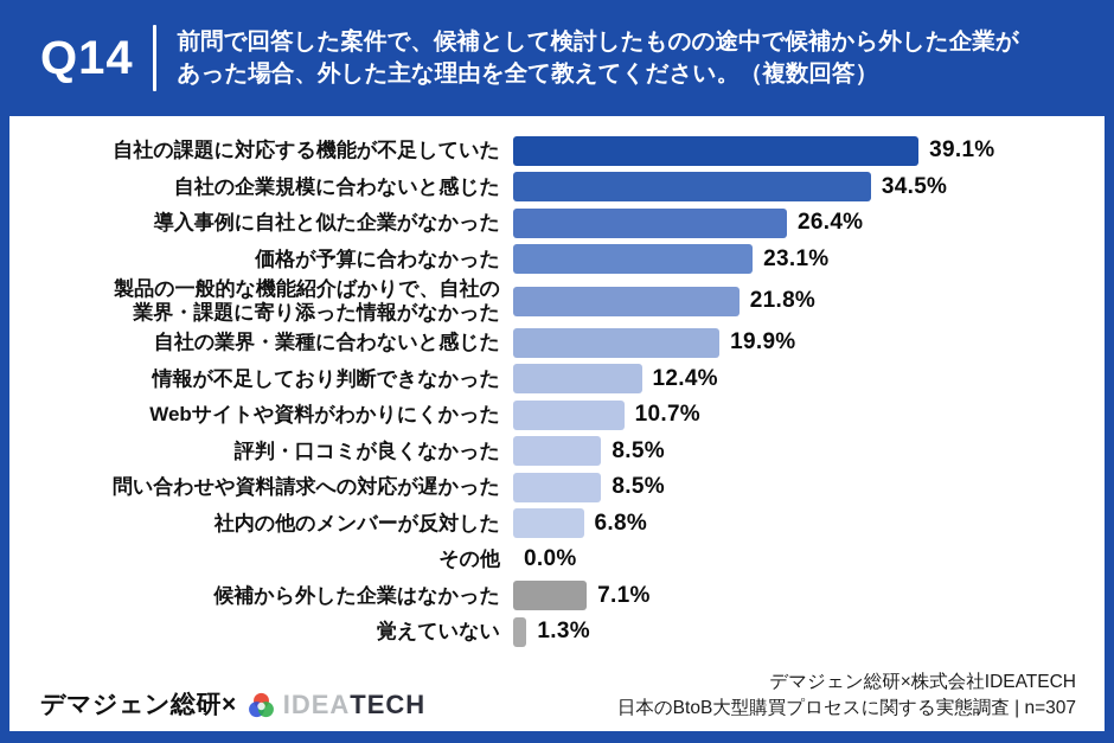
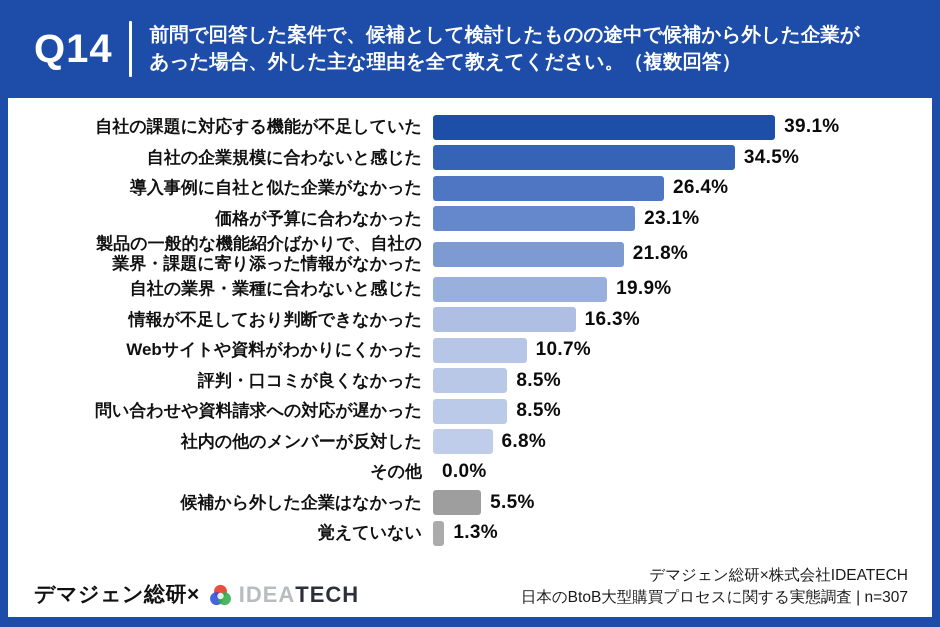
情報が不足しており判断できなかった: 12.4% -> 16.3%
候補から外した企業はなかった: 7.1% -> 5.5%
